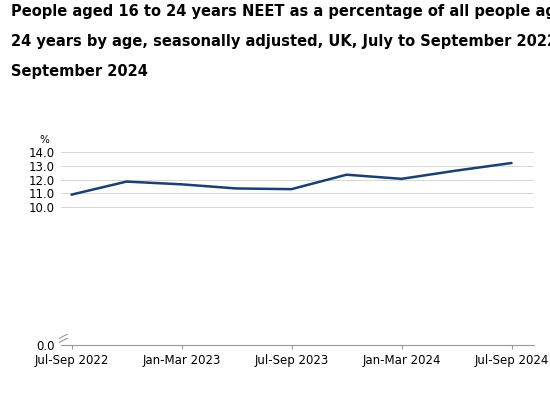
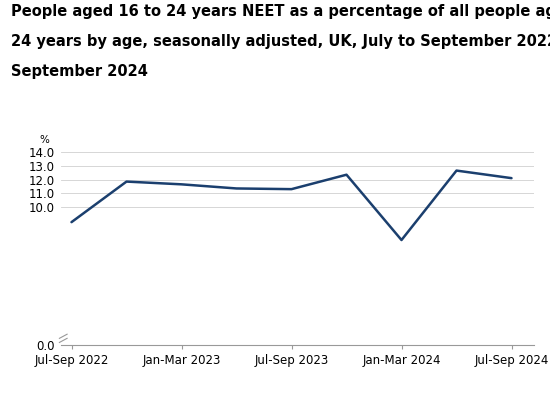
Jul-Sep 2022: 10.9 -> 8.9
Jan-Mar 2024: 12.1 -> 7.6
Jul-Sep 2024: 13.2 -> 12.1
